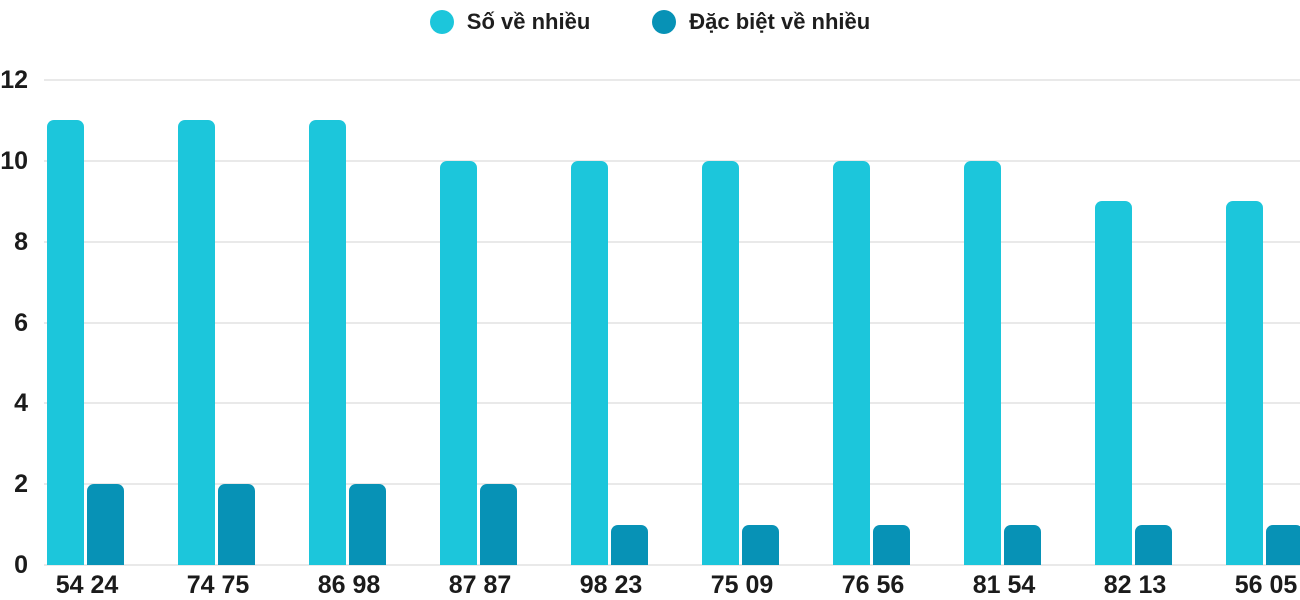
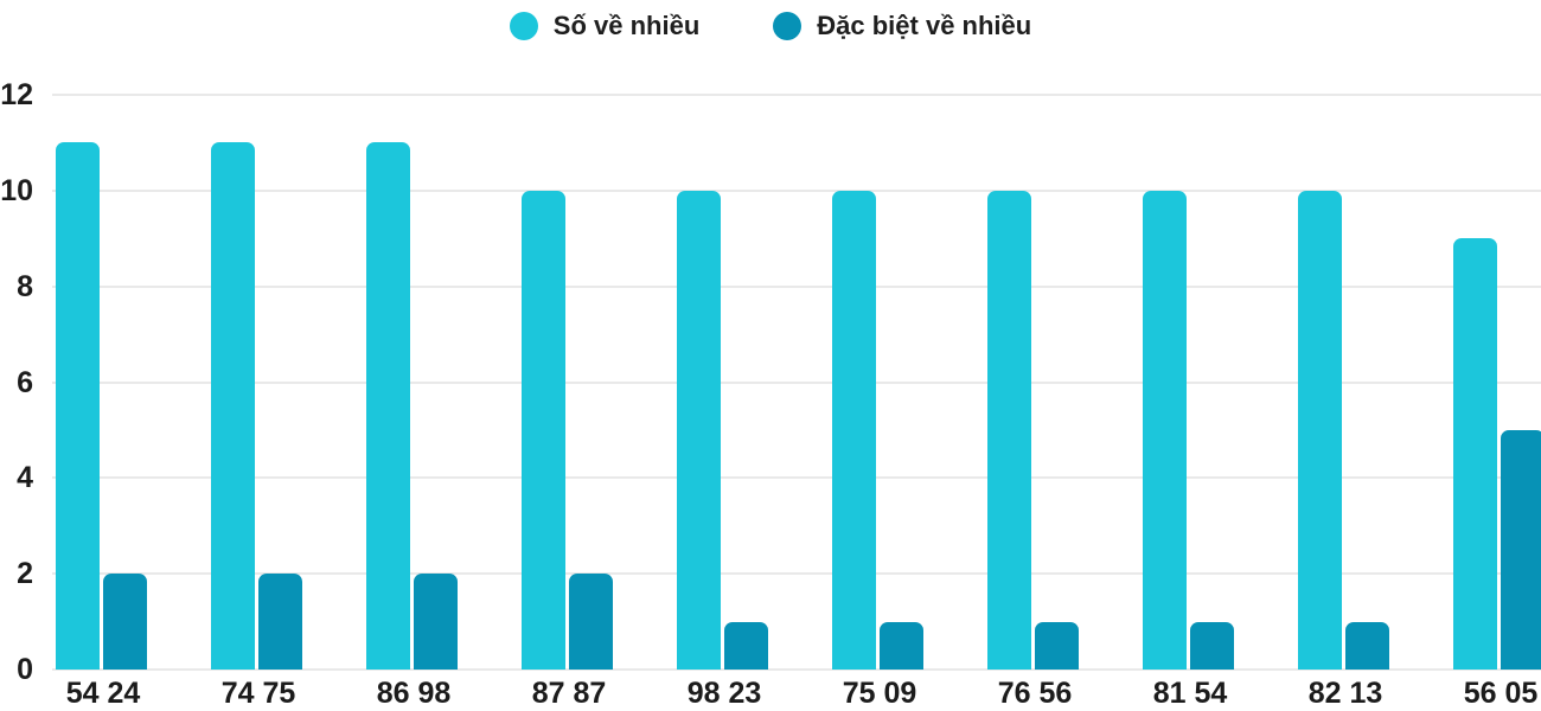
Số về nhiều/82 13: 9 -> 10
Đặc biệt về nhiều/56 05: 1 -> 5
